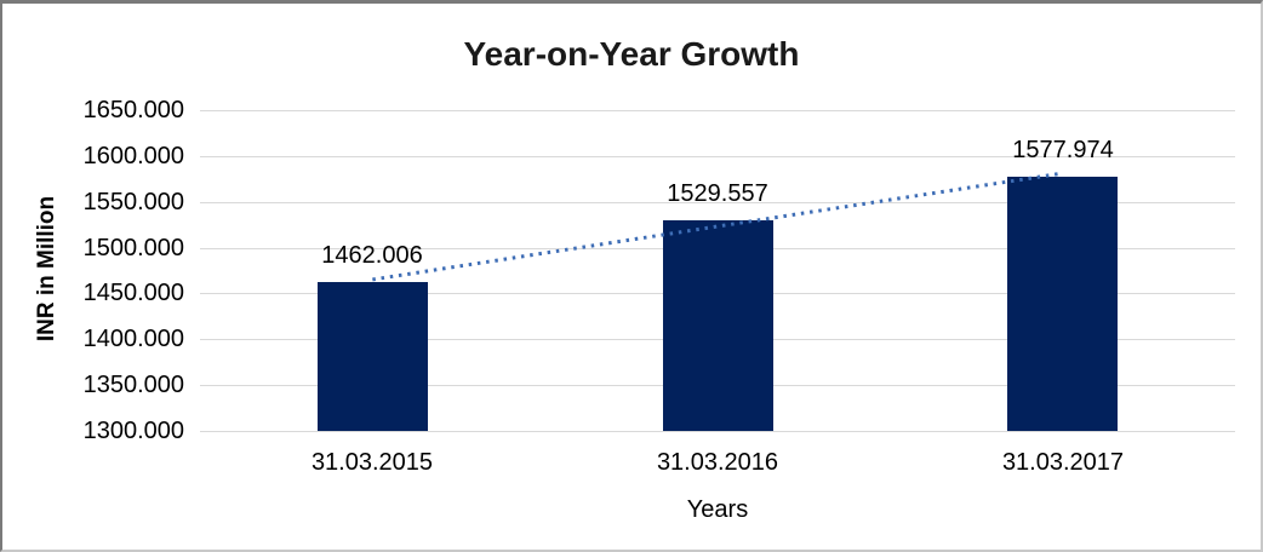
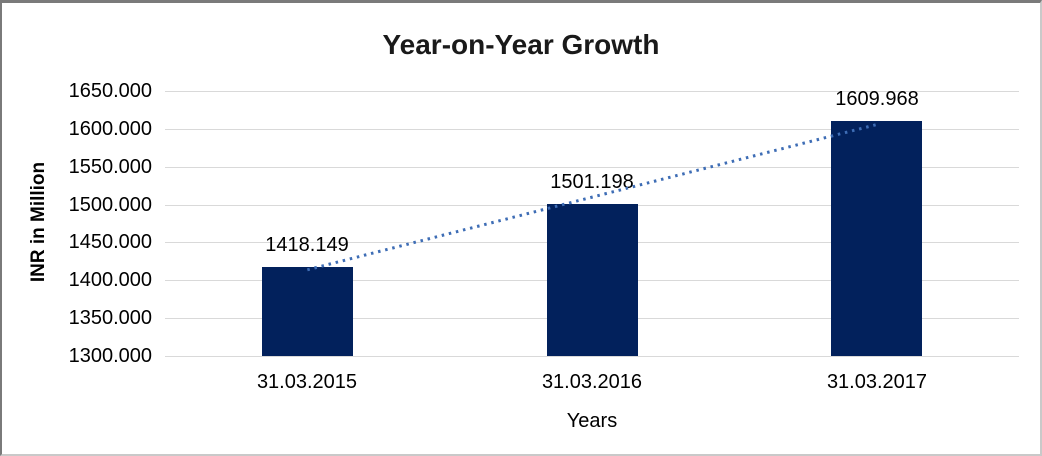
31.03.2015: 1462.006 -> 1418.149
31.03.2016: 1529.557 -> 1501.198
31.03.2017: 1577.974 -> 1609.968
